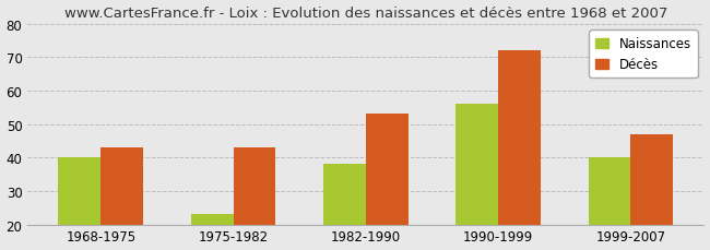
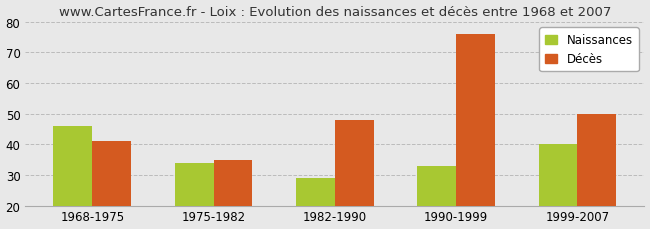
Naissances/1968-1975: 40 -> 46
Décès/1968-1975: 43 -> 41
Naissances/1975-1982: 23 -> 34
Décès/1975-1982: 43 -> 35
Naissances/1982-1990: 38 -> 29
Décès/1982-1990: 53 -> 48
Naissances/1990-1999: 56 -> 33
Décès/1990-1999: 72 -> 76
Décès/1999-2007: 47 -> 50
